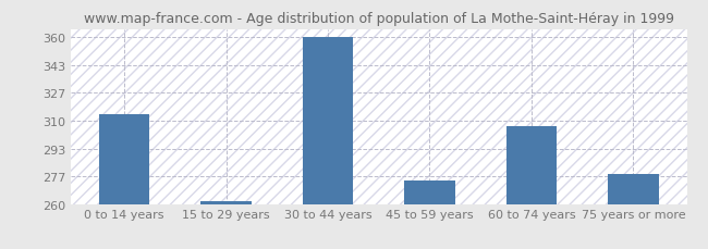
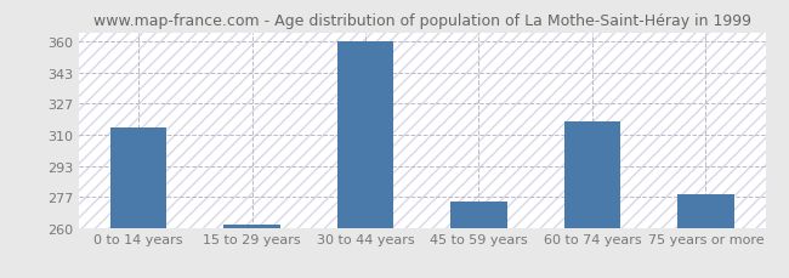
60 to 74 years: 307 -> 317
